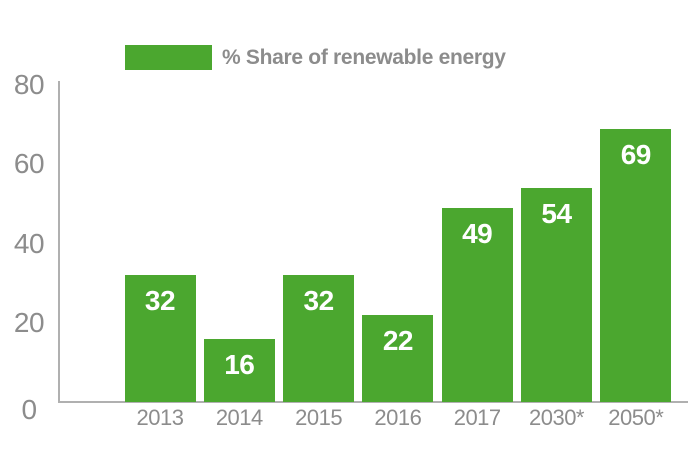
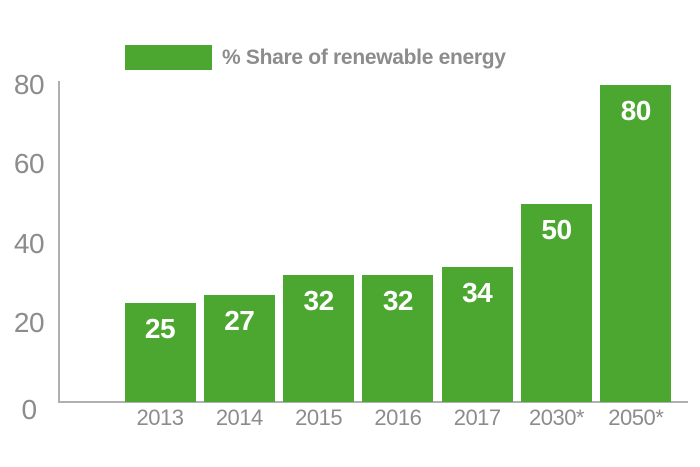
2013: 32 -> 25
2014: 16 -> 27
2016: 22 -> 32
2017: 49 -> 34
2030*: 54 -> 50
2050*: 69 -> 80
